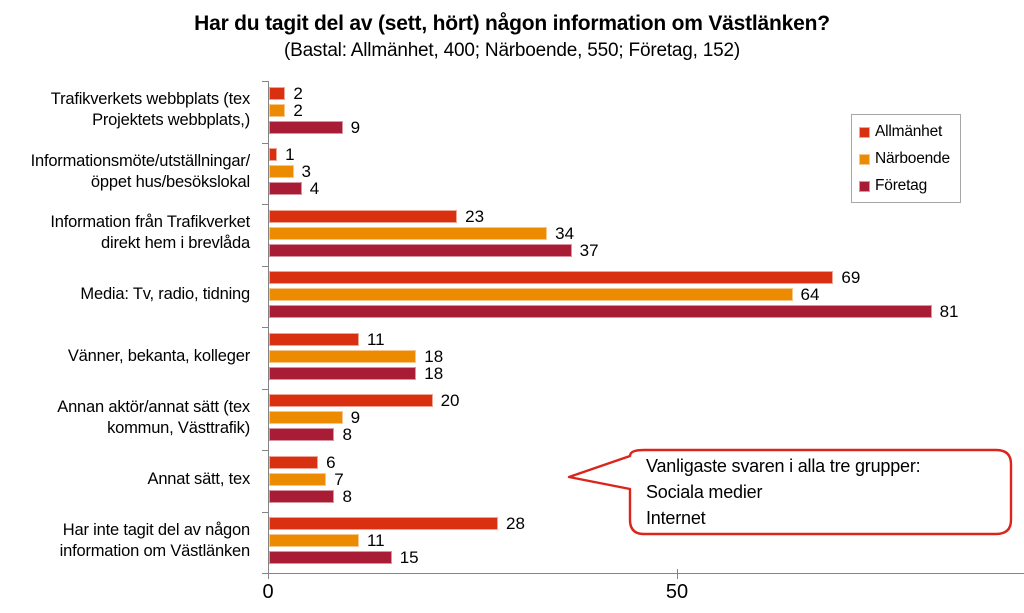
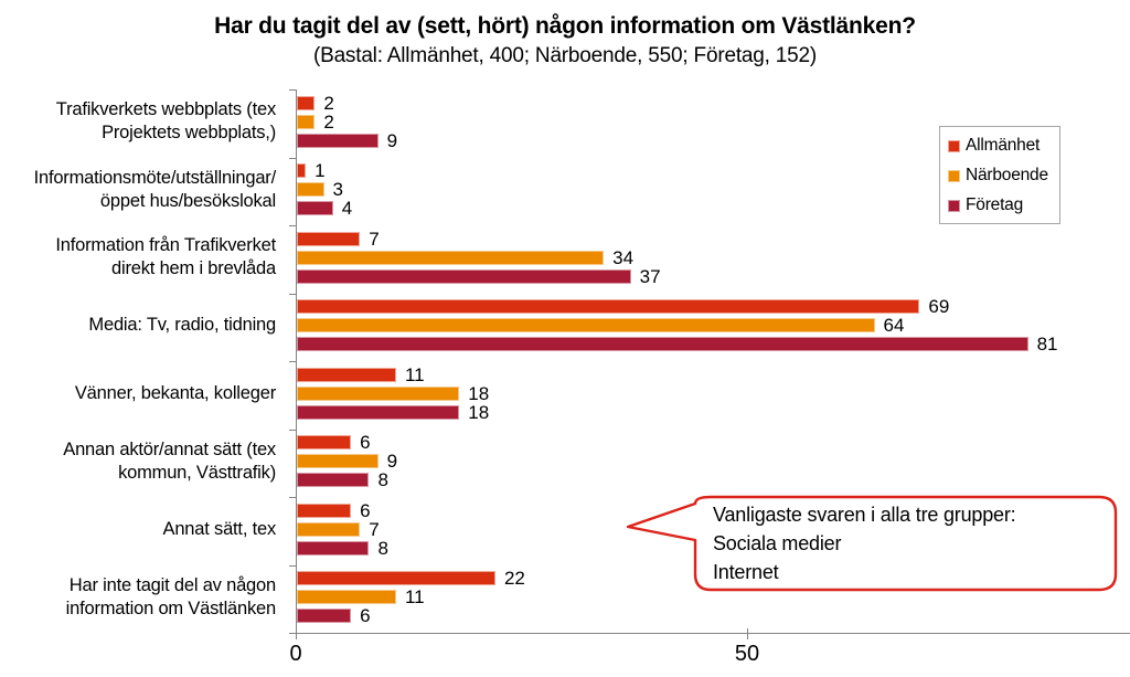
Allmänhet/Information från Trafikverket direkt hem i brevlåda: 23 -> 7
Allmänhet/Annan aktör/annat sätt (tex kommun, Västtrafik): 20 -> 6
Allmänhet/Har inte tagit del av någon information om Västlänken: 28 -> 22
Företag/Har inte tagit del av någon information om Västlänken: 15 -> 6
